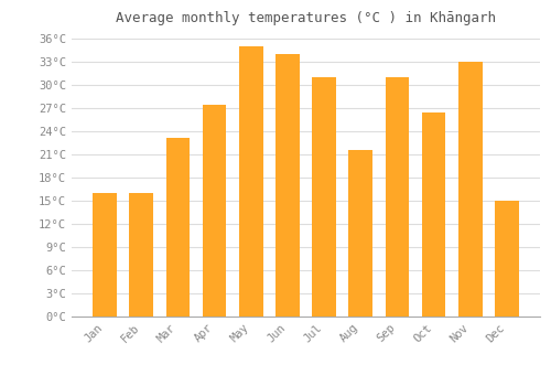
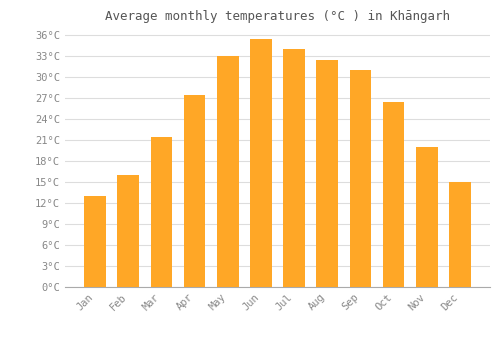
Jan: 16.0°C -> 13.0°C
Mar: 23.2°C -> 21.5°C
May: 35.0°C -> 33.0°C
Jun: 34.0°C -> 35.5°C
Jul: 31.0°C -> 34.0°C
Aug: 21.6°C -> 32.5°C
Nov: 33.0°C -> 20.0°C
